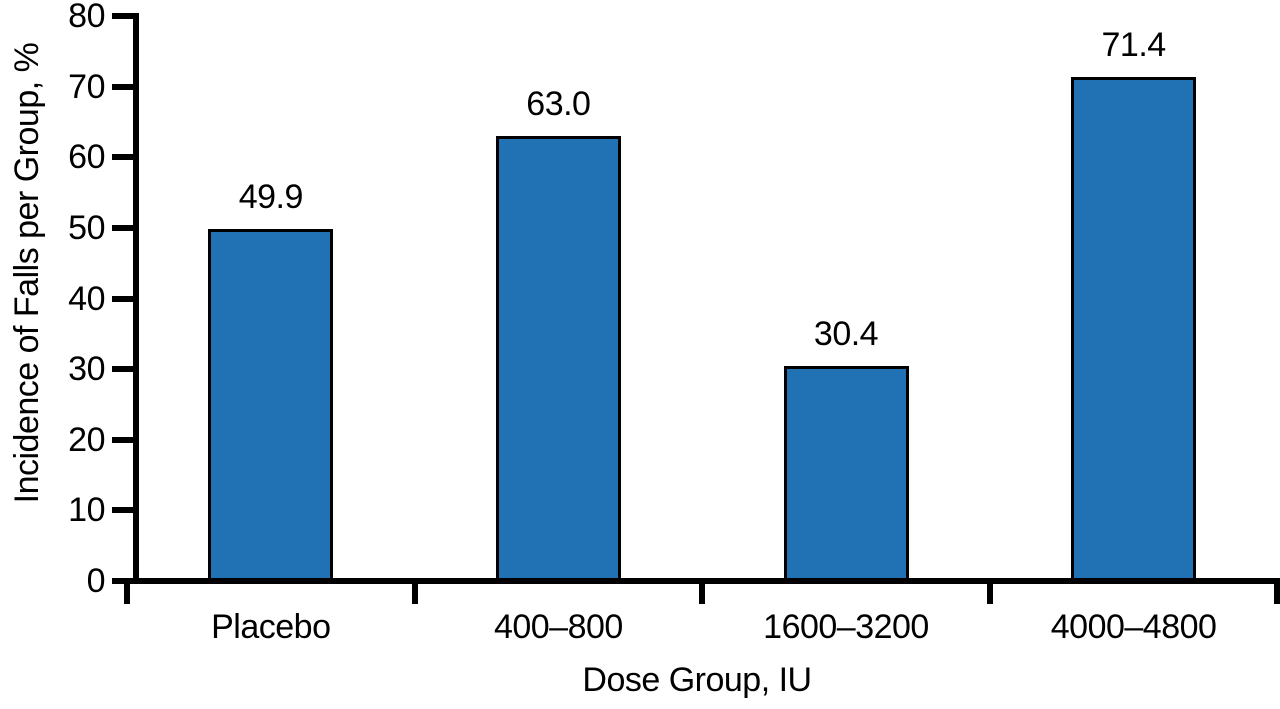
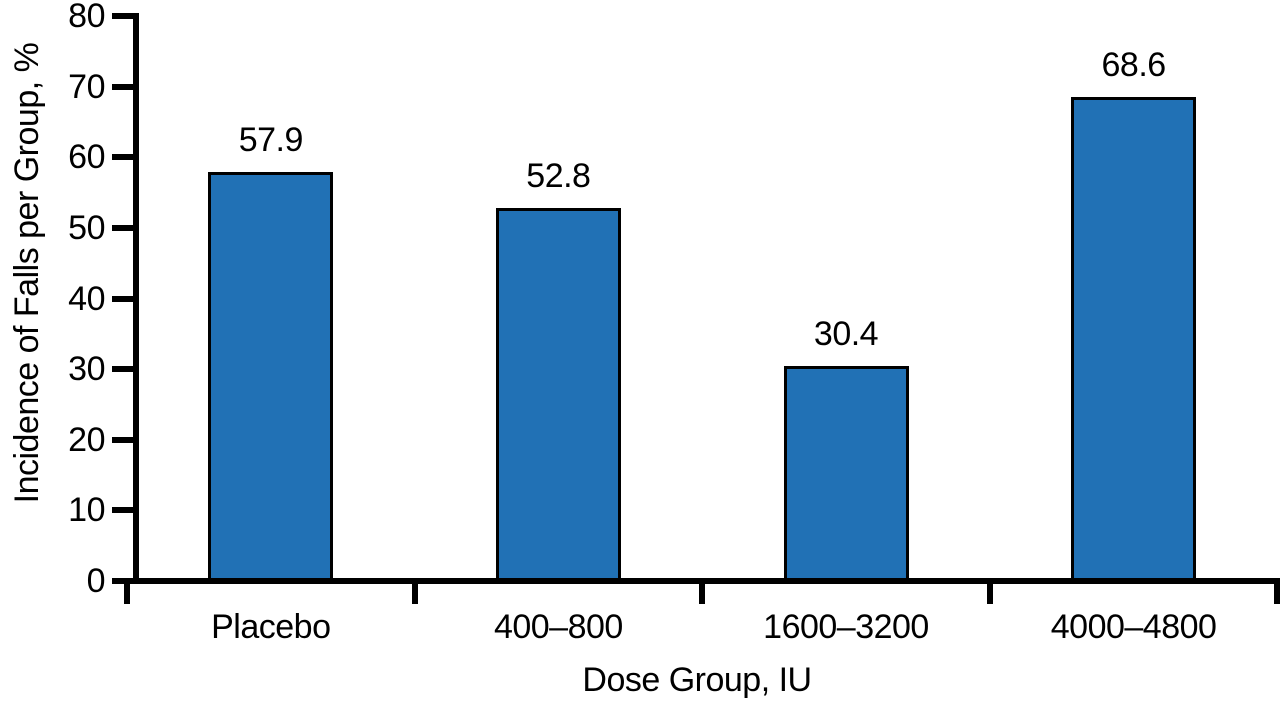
Placebo: 49.9 -> 57.9
400–800: 63.0 -> 52.8
4000–4800: 71.4 -> 68.6
